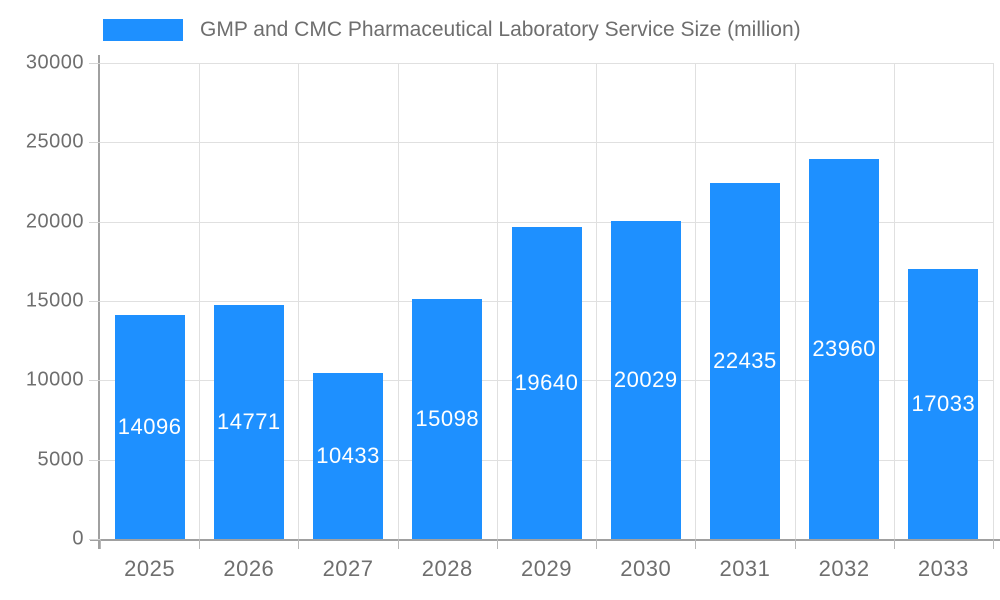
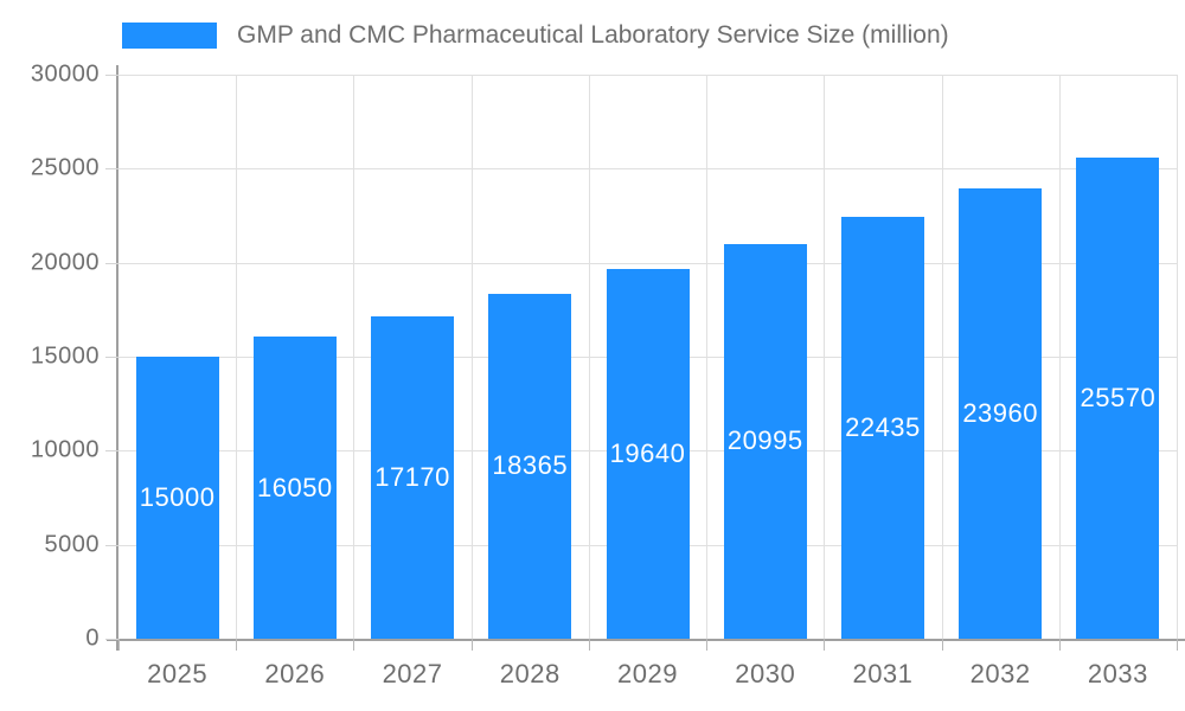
2025: 14096 -> 15000
2026: 14771 -> 16050
2027: 10433 -> 17170
2028: 15098 -> 18365
2030: 20029 -> 20995
2033: 17033 -> 25570
